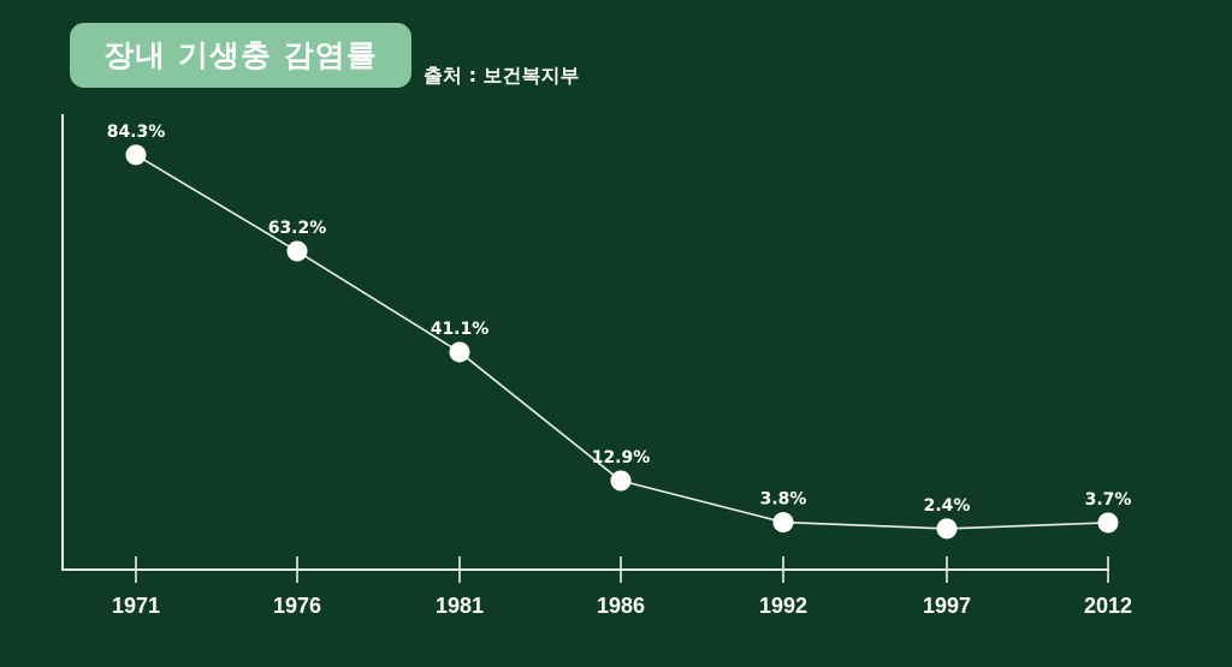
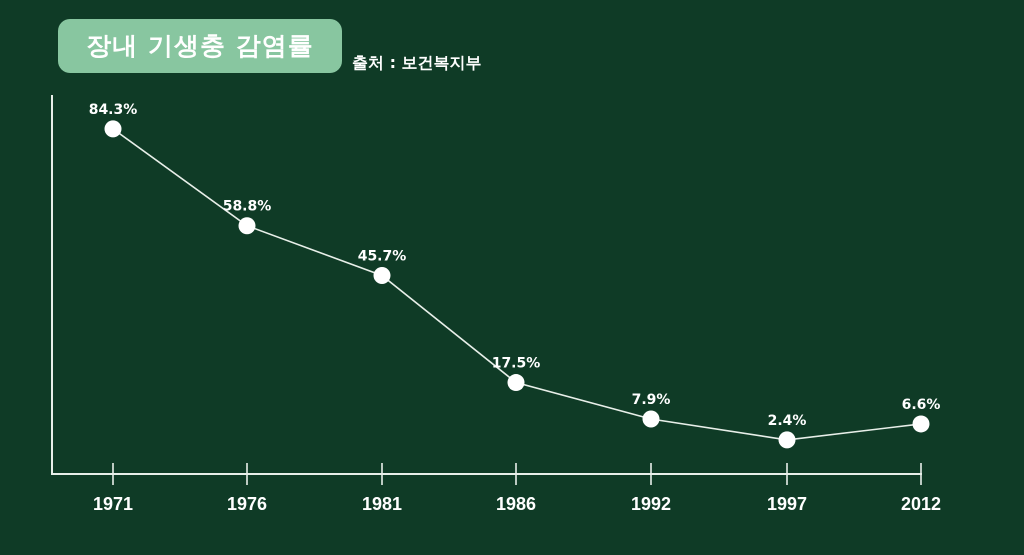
1976: 63.2% -> 58.8%
1981: 41.1% -> 45.7%
1986: 12.9% -> 17.5%
1992: 3.8% -> 7.9%
2012: 3.7% -> 6.6%
